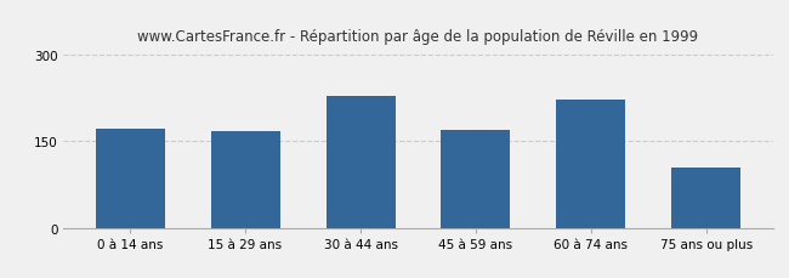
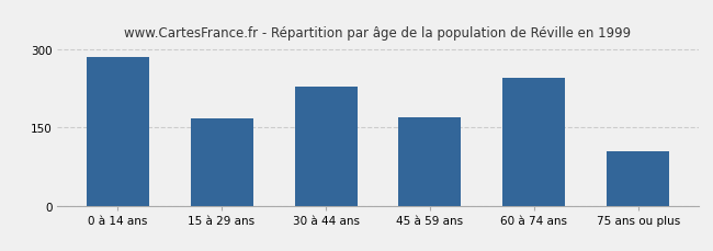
0 à 14 ans: 172 -> 285
60 à 74 ans: 222 -> 245
